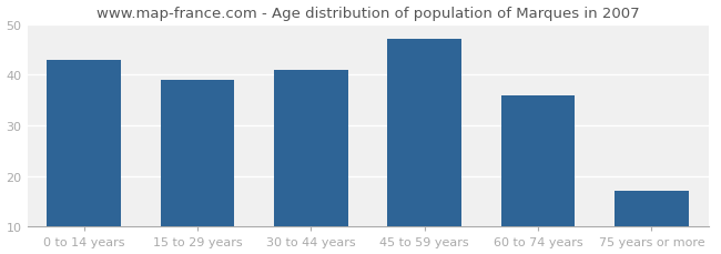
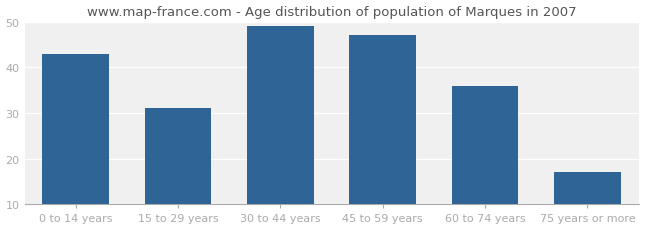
15 to 29 years: 39 -> 31
30 to 44 years: 41 -> 49
